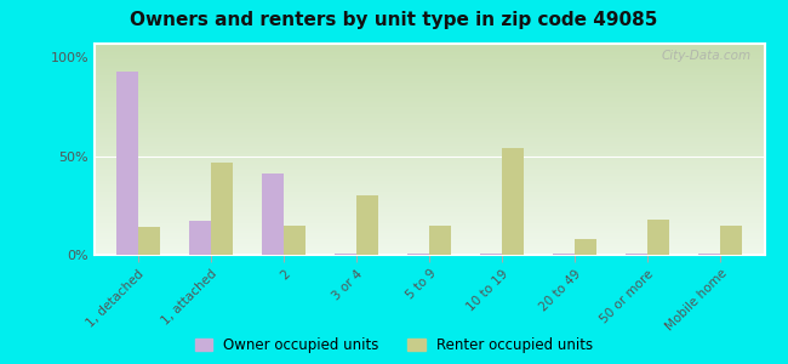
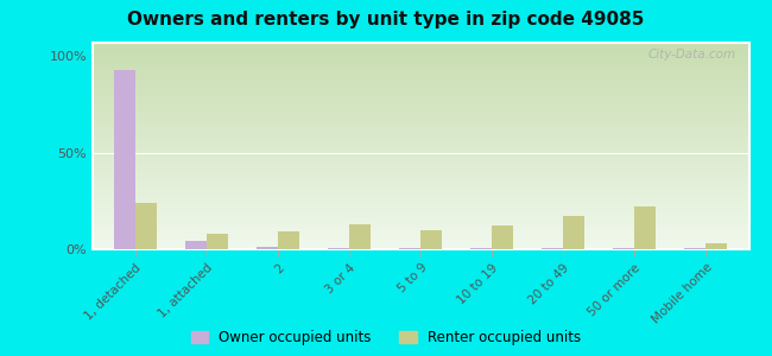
Renter occupied units/1, detached: 14% -> 24%
Owner occupied units/1, attached: 17% -> 4%
Renter occupied units/1, attached: 47% -> 8%
Owner occupied units/2: 41% -> 2%
Renter occupied units/2: 15% -> 9%
Renter occupied units/3 or 4: 30% -> 13%
Renter occupied units/5 to 9: 15% -> 10%
Renter occupied units/10 to 19: 54% -> 12%
Renter occupied units/20 to 49: 8% -> 17%
Renter occupied units/50 or more: 18% -> 22%
Renter occupied units/Mobile home: 15% -> 3%
